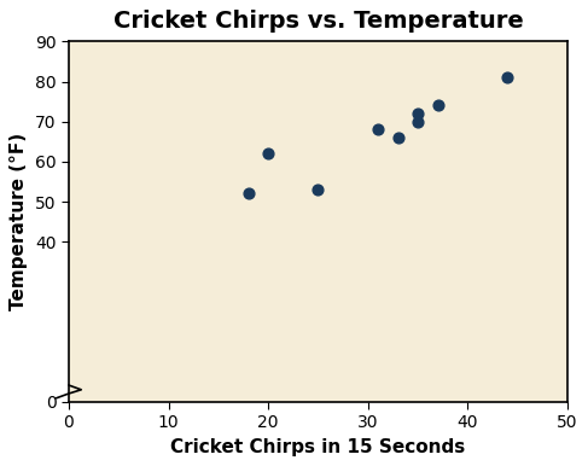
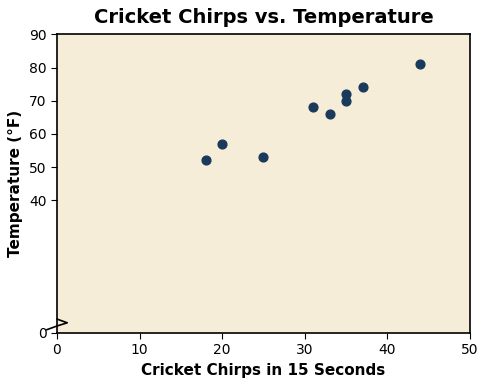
20: 62 -> 57
